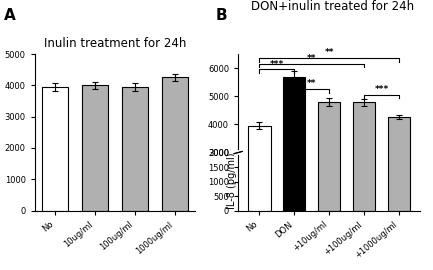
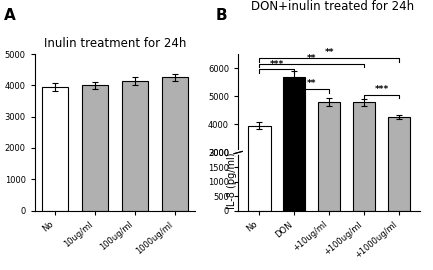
Inulin treatment for 24h/100ug/ml: 3950 -> 4150
